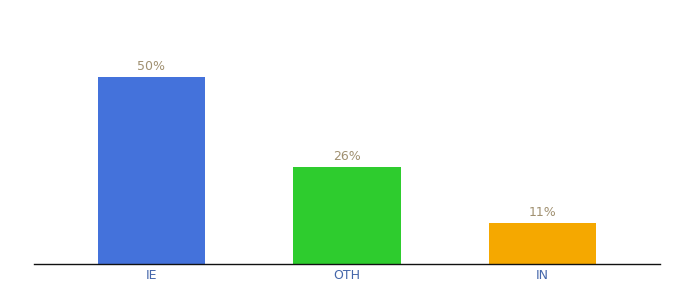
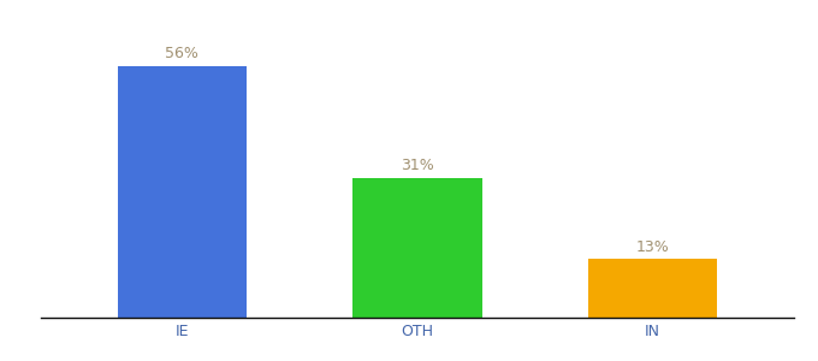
IE: 50% -> 56%
OTH: 26% -> 31%
IN: 11% -> 13%
